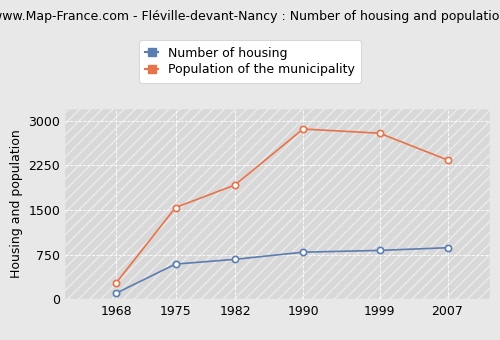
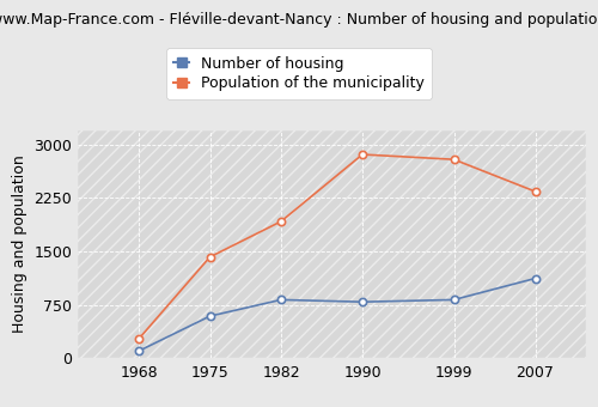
Population of the municipality/1975: 1540 -> 1420
Number of housing/1982: 670 -> 820
Number of housing/2007: 860 -> 1120
